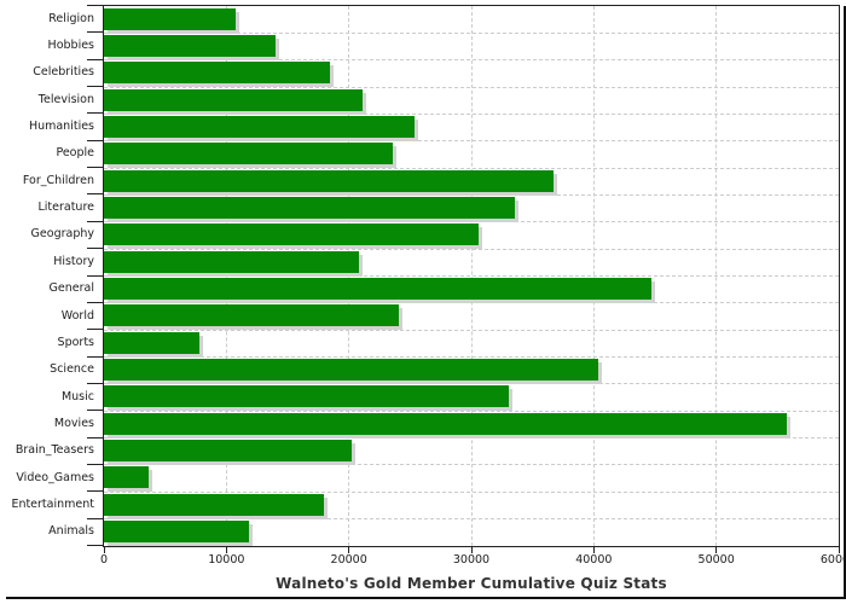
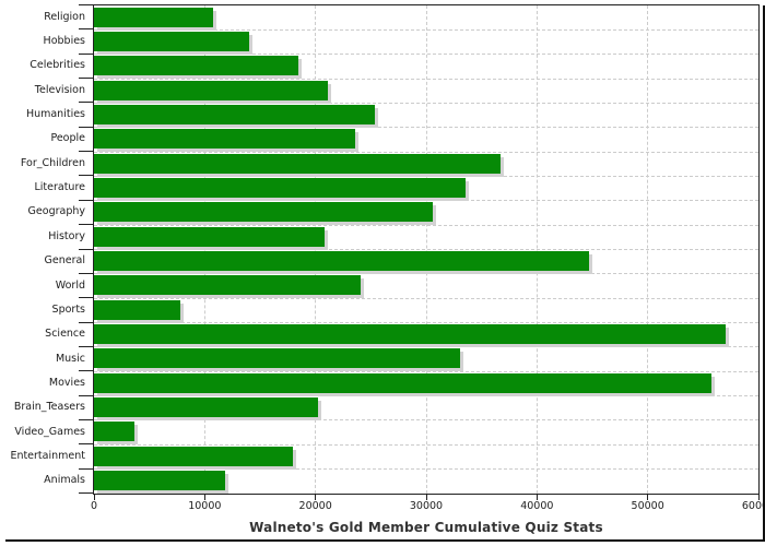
Science: 40000 -> 57000
